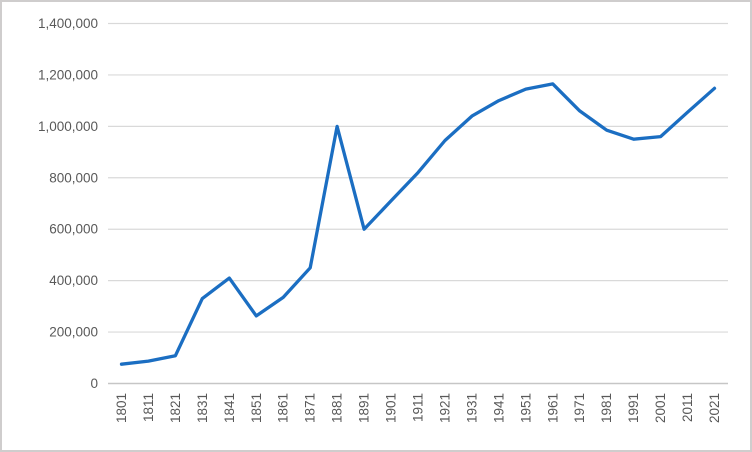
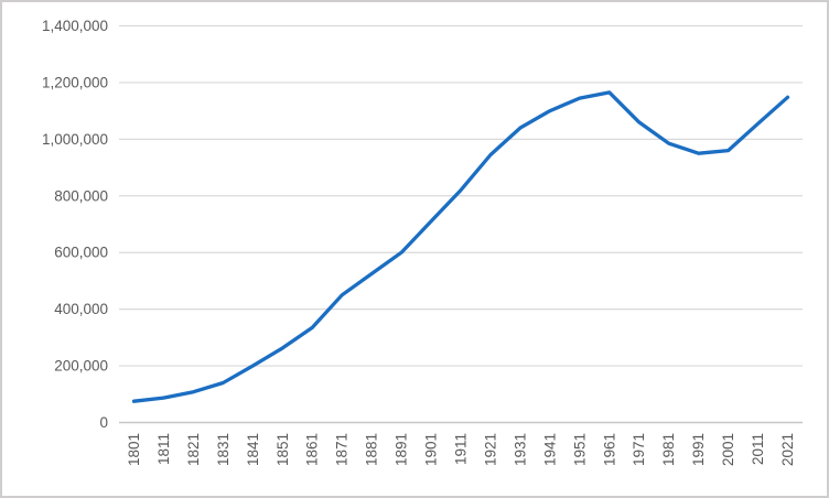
1831: 330000 -> 140000
1841: 410000 -> 200000
1881: 1000000 -> 520000
